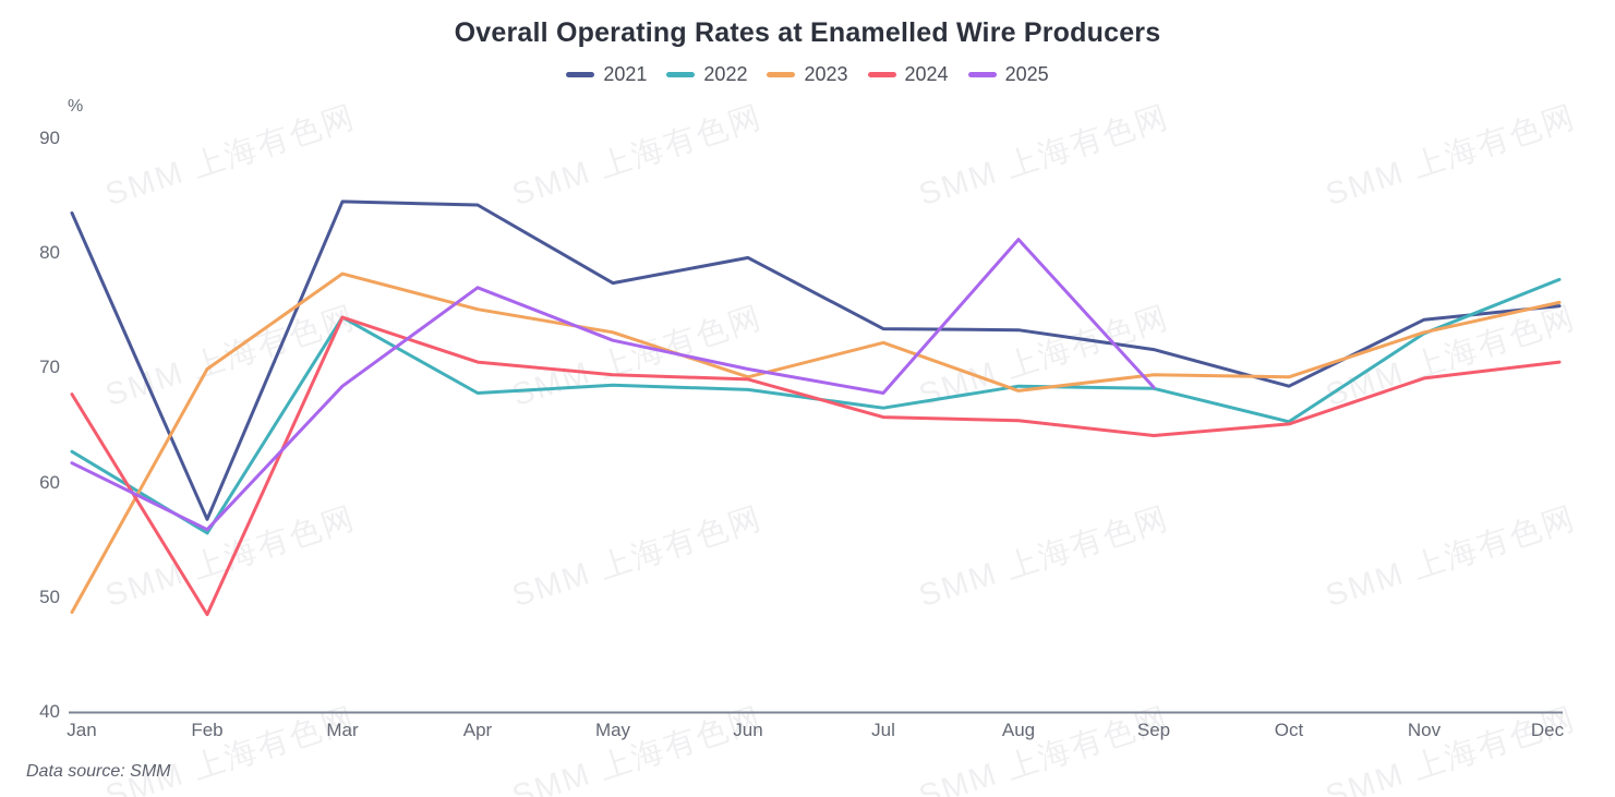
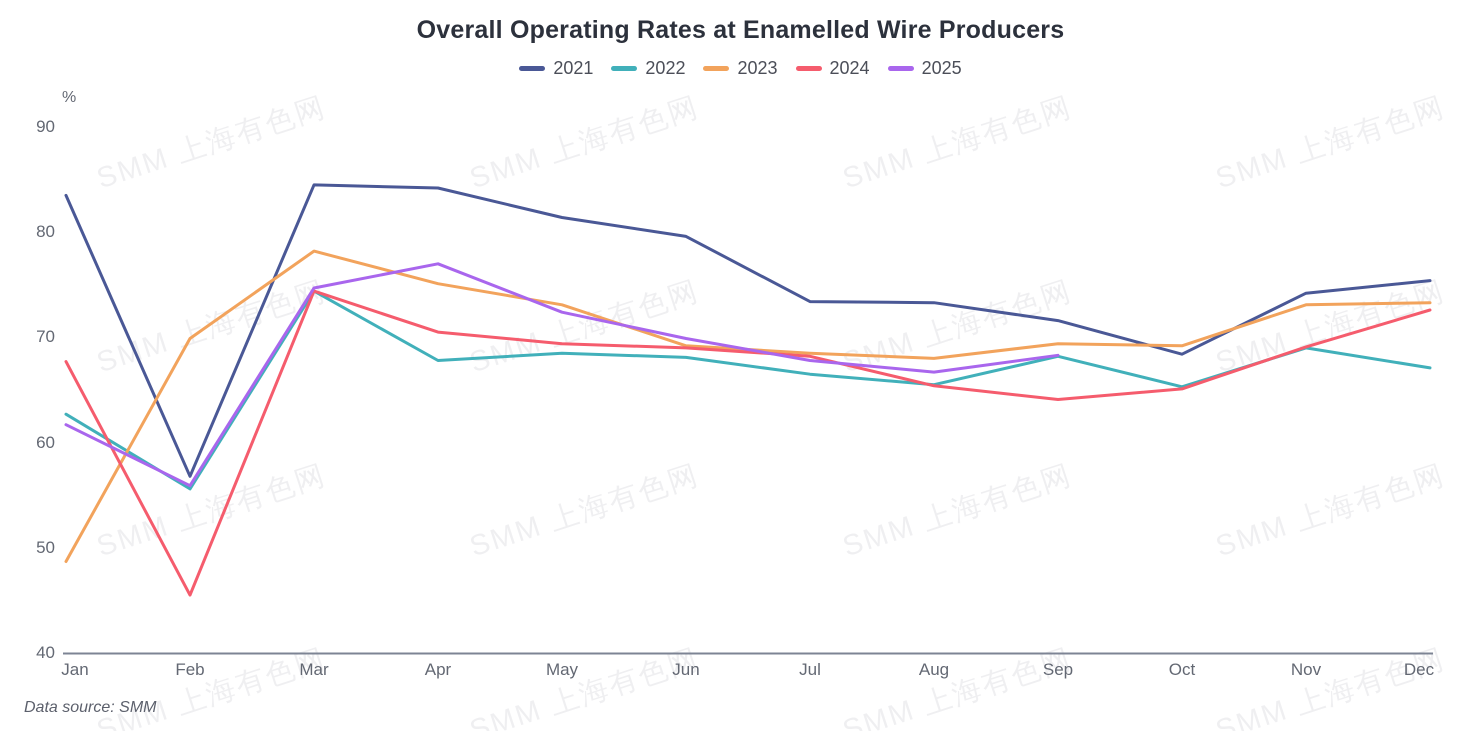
2024/Feb: 48.5 -> 45.5
2025/Mar: 68.4 -> 74.7
2021/May: 77.4 -> 81.4
2023/Jul: 72.2 -> 68.5
2024/Jul: 65.7 -> 68.2
2022/Aug: 68.4 -> 65.5
2025/Aug: 81.2 -> 66.7
2022/Nov: 73.0 -> 69.0
2022/Dec: 77.7 -> 67.1
2023/Dec: 75.7 -> 73.3
2024/Dec: 70.5 -> 72.6
